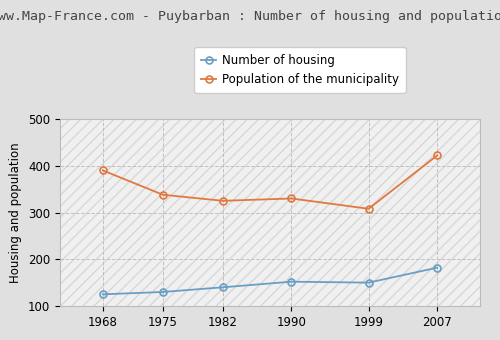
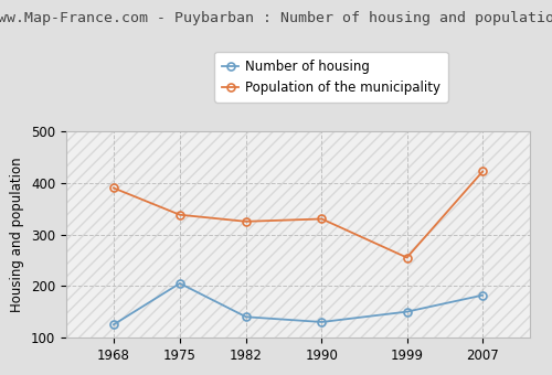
Number of housing/1975: 130 -> 205
Number of housing/1990: 152 -> 130
Population of the municipality/1999: 308 -> 255
